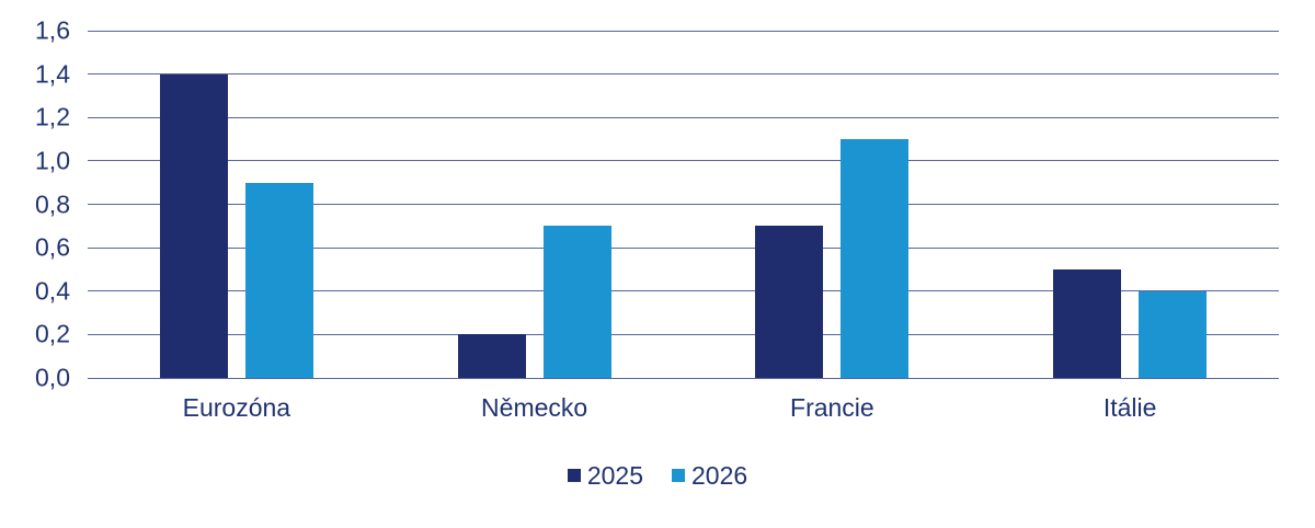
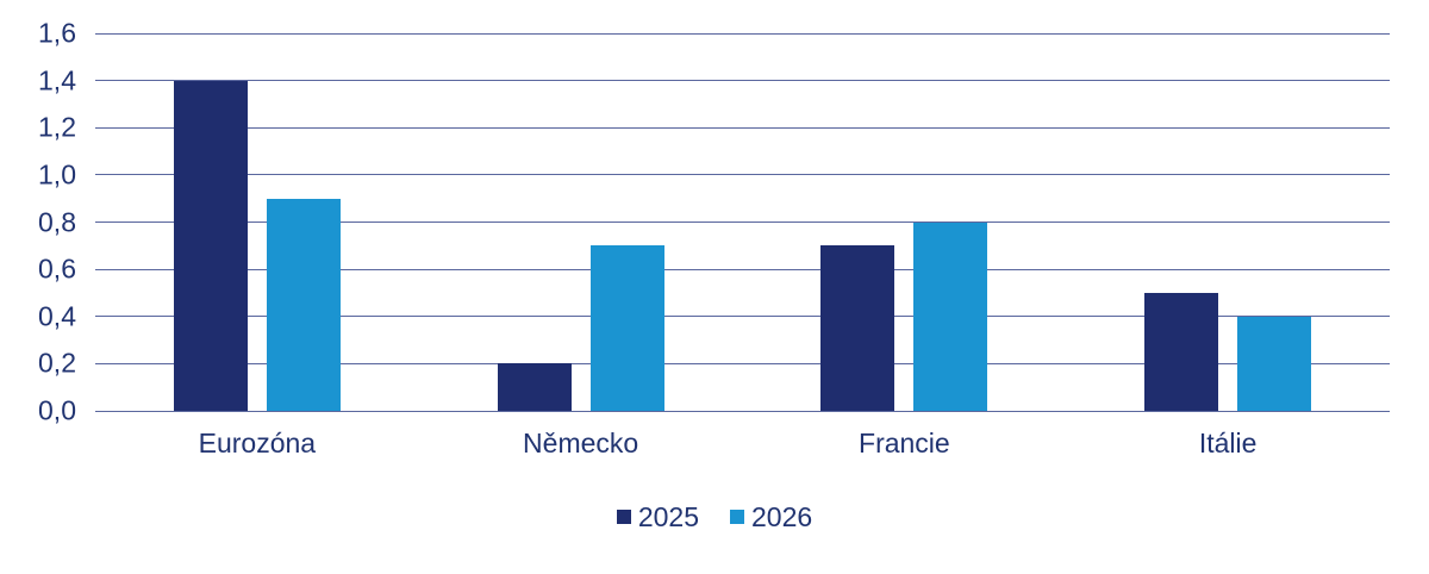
2026/Francie: 1,1 -> 0,8
